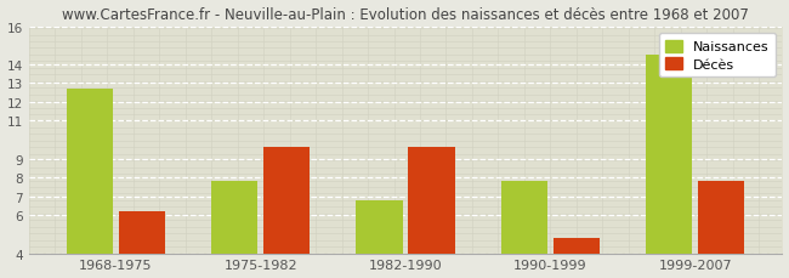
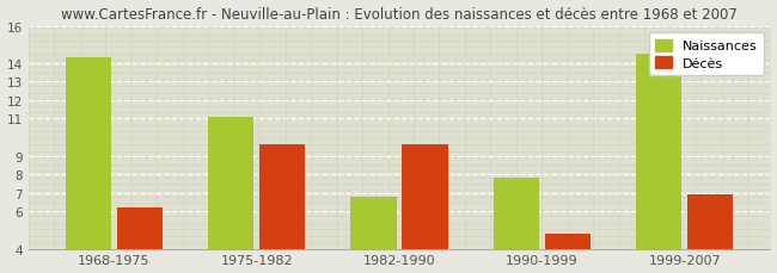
Naissances/1968-1975: 12.7 -> 14.3
Naissances/1975-1982: 7.8 -> 11.1
Décès/1999-2007: 7.8 -> 6.9
